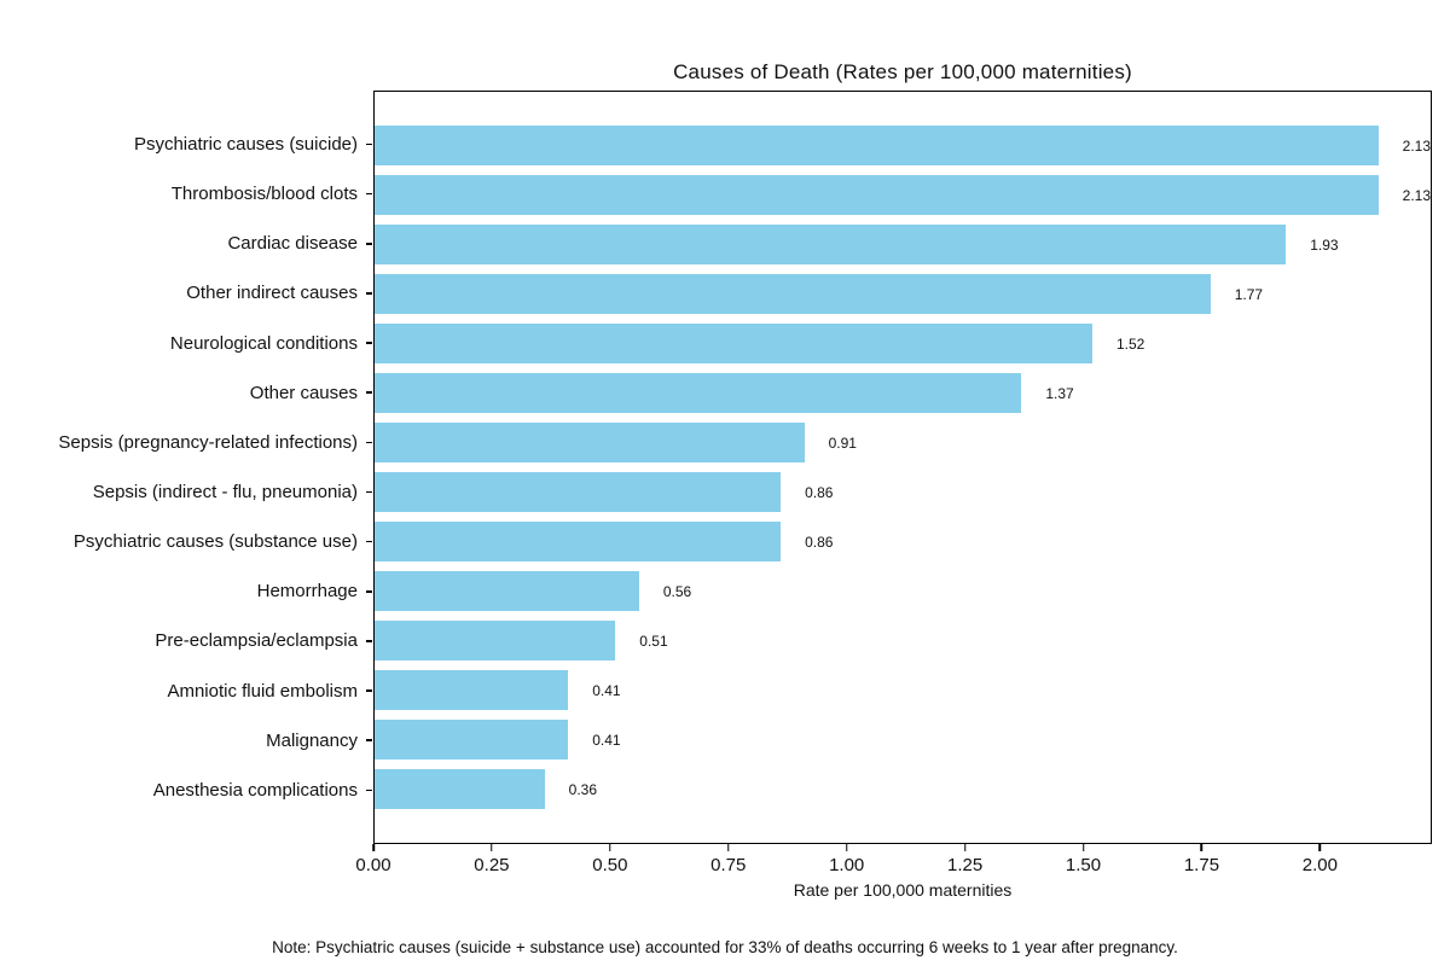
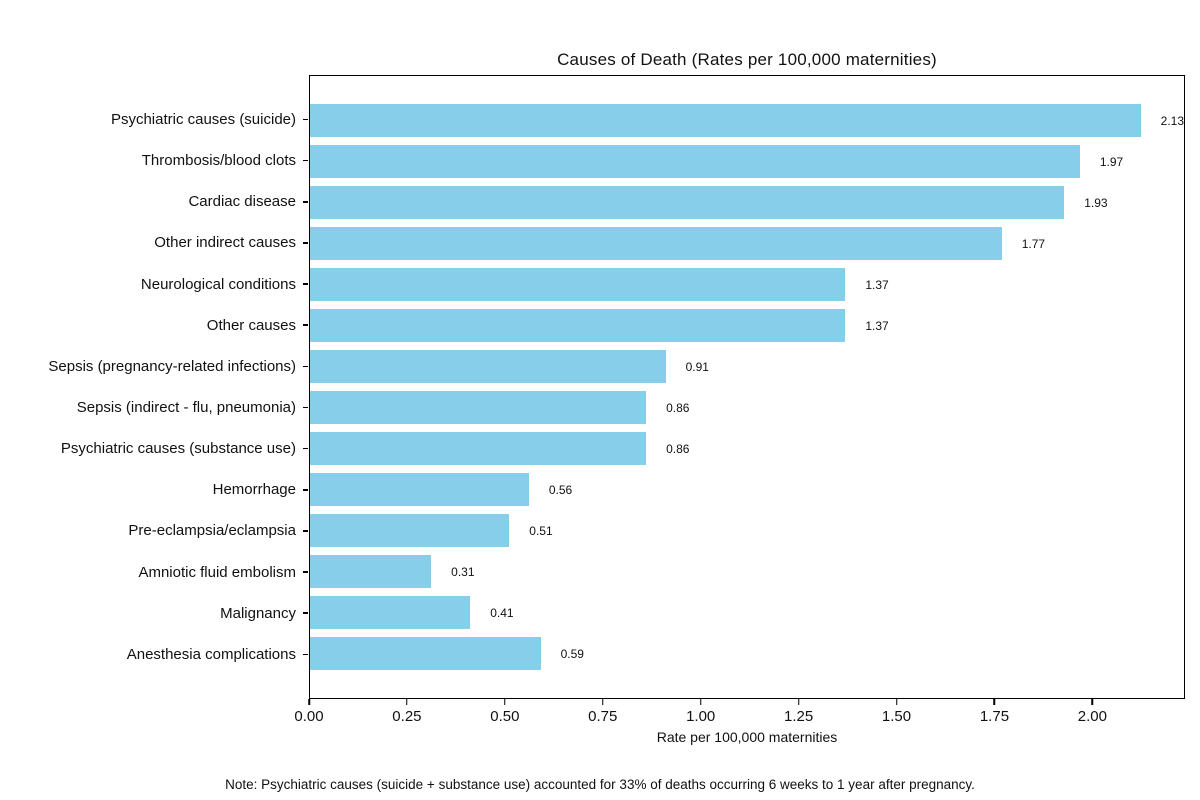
Thrombosis/blood clots: 2.13 -> 1.97
Neurological conditions: 1.52 -> 1.37
Amniotic fluid embolism: 0.41 -> 0.31
Anesthesia complications: 0.36 -> 0.59
